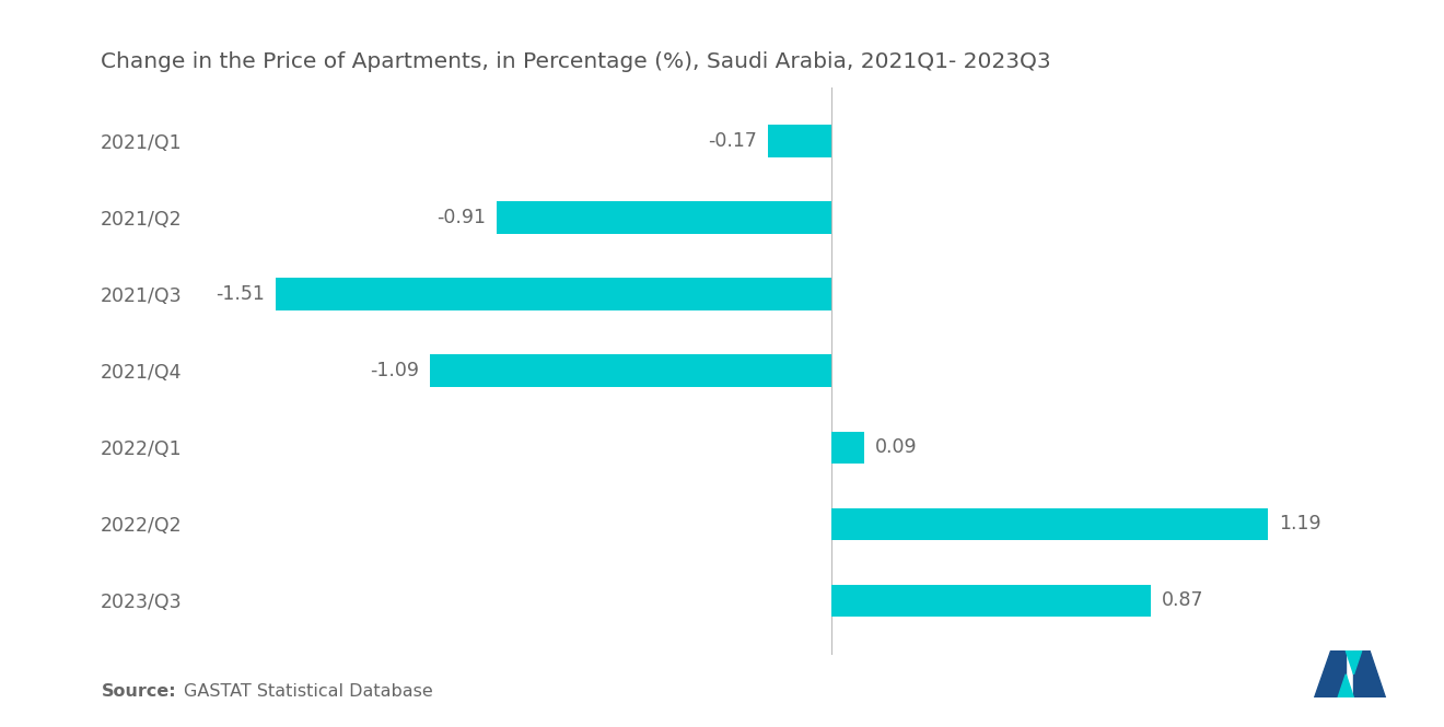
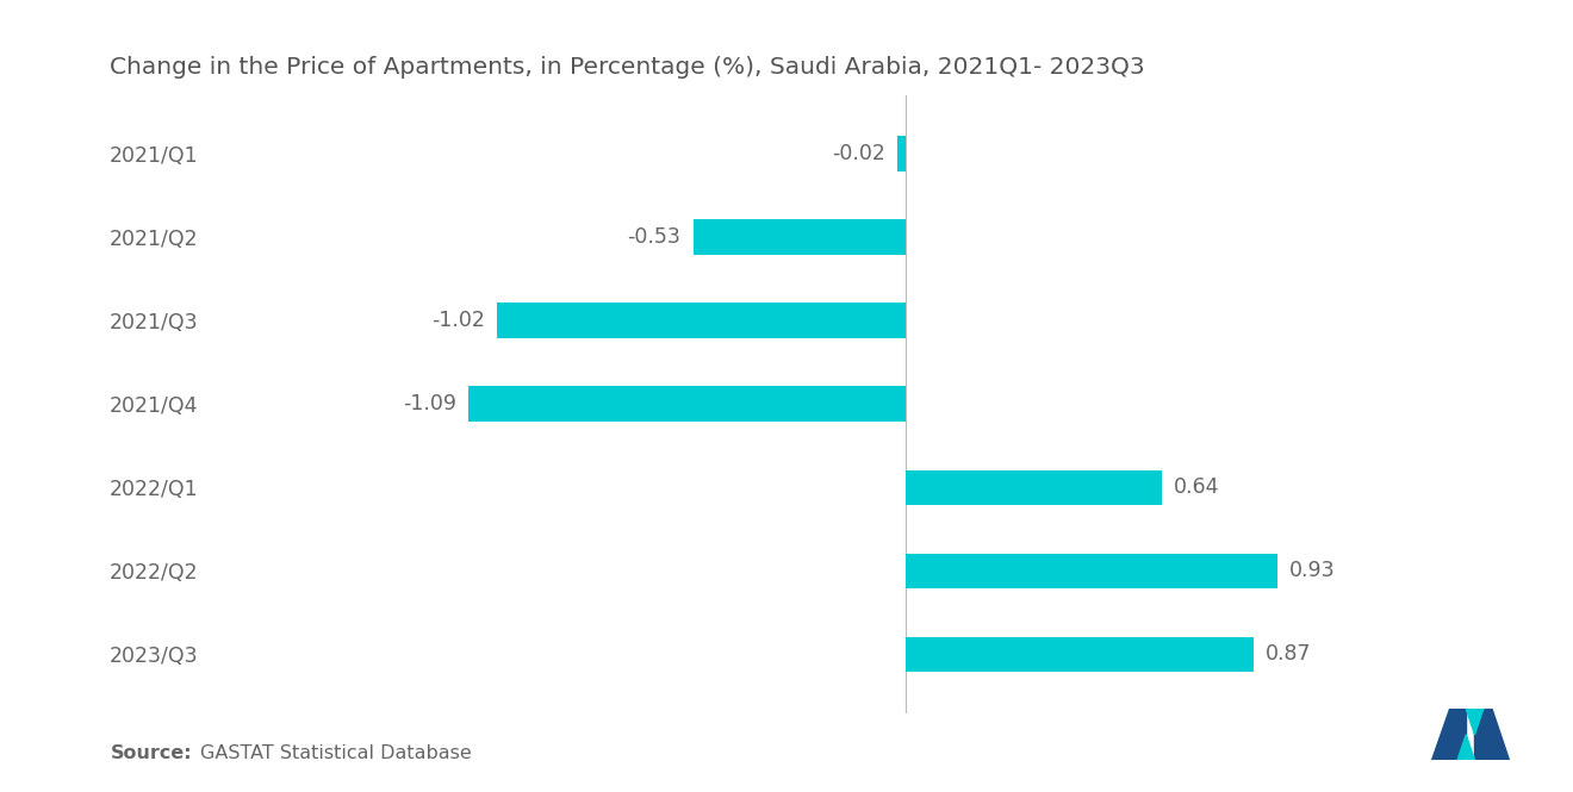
2021/Q1: -0.17 -> -0.02
2021/Q2: -0.91 -> -0.53
2021/Q3: -1.51 -> -1.02
2022/Q1: 0.09 -> 0.64
2022/Q2: 1.19 -> 0.93
